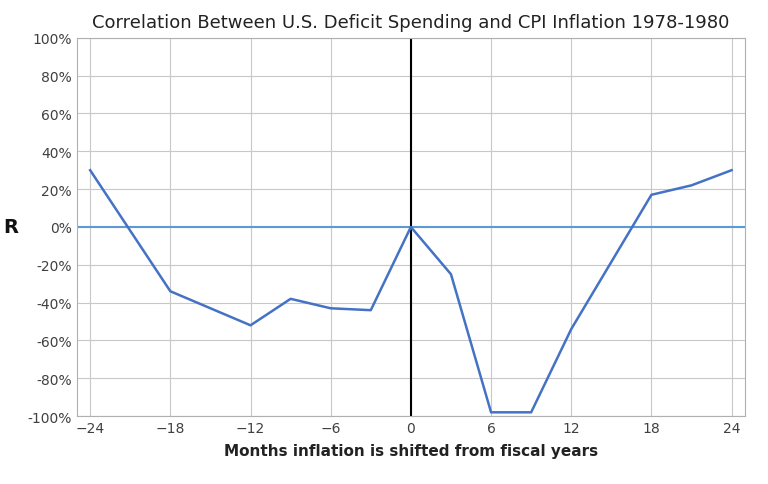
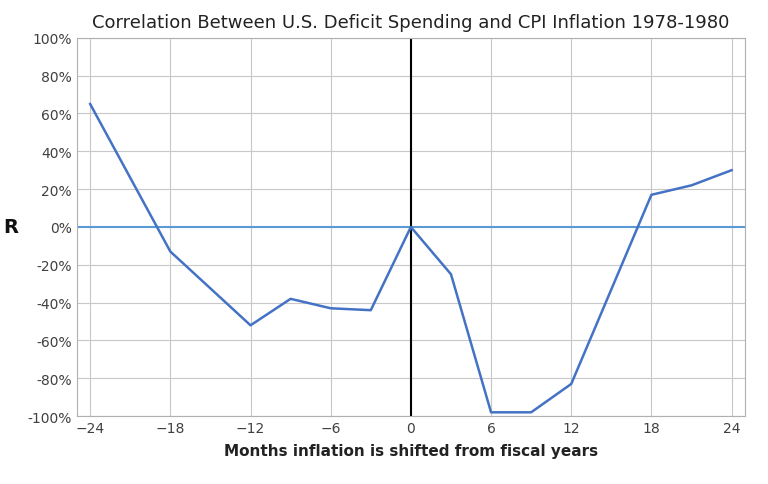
−24: 30% -> 65%
−18: -34% -> -13%
12: -54% -> -83%
